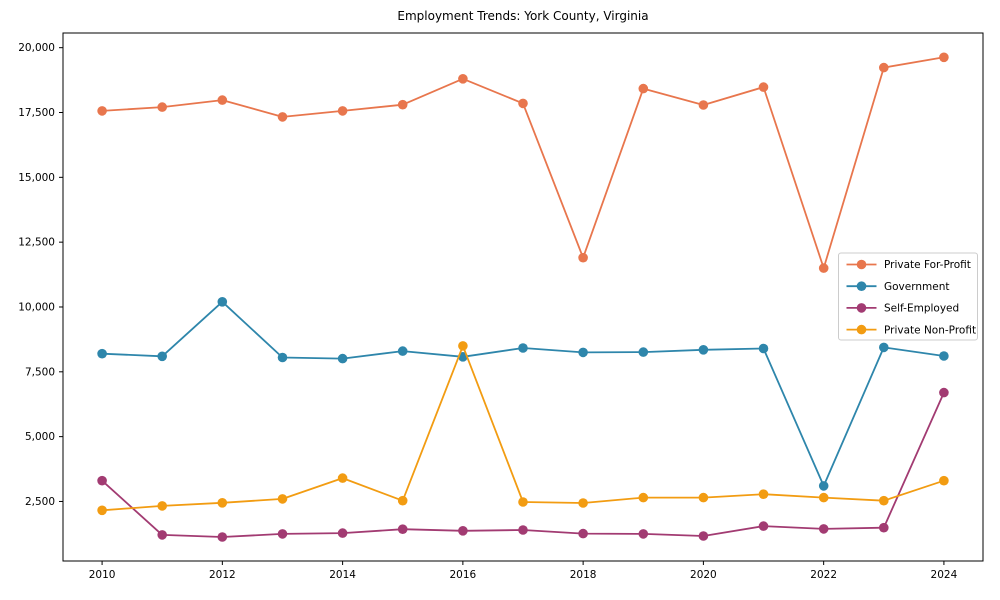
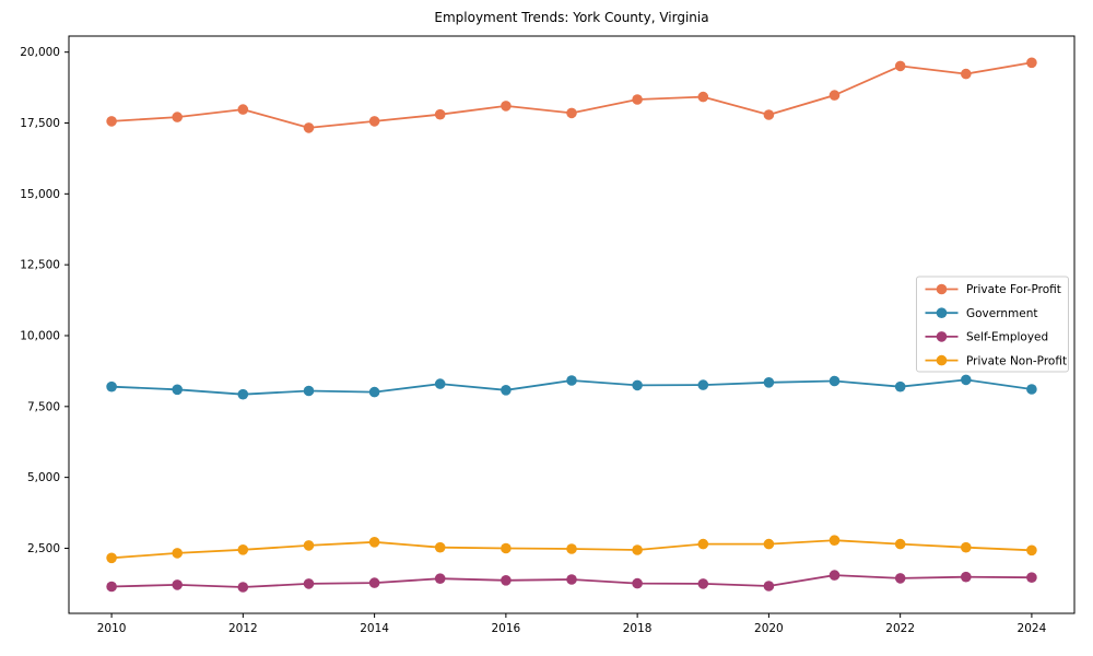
Self-Employed/2010: 3300 -> 1200
Government/2012: 10200 -> 7900
Private Non-Profit/2014: 3400 -> 2700
Private For-Profit/2016: 18800 -> 18100
Private Non-Profit/2016: 8500 -> 2500
Private For-Profit/2018: 11900 -> 18300
Private For-Profit/2022: 11500 -> 19500
Government/2022: 3100 -> 8200
Self-Employed/2024: 6700 -> 1500
Private Non-Profit/2024: 3300 -> 2400
